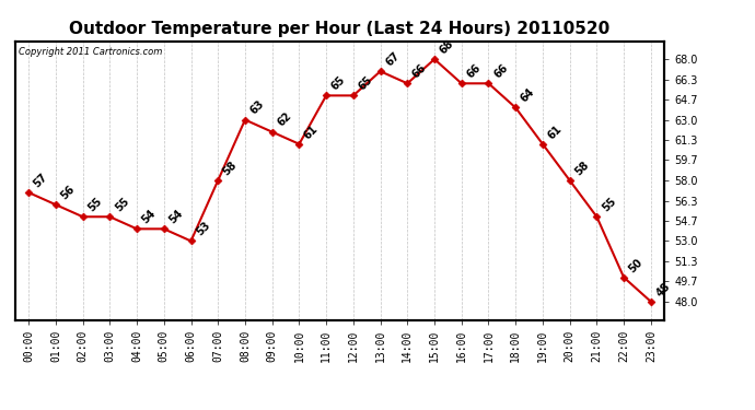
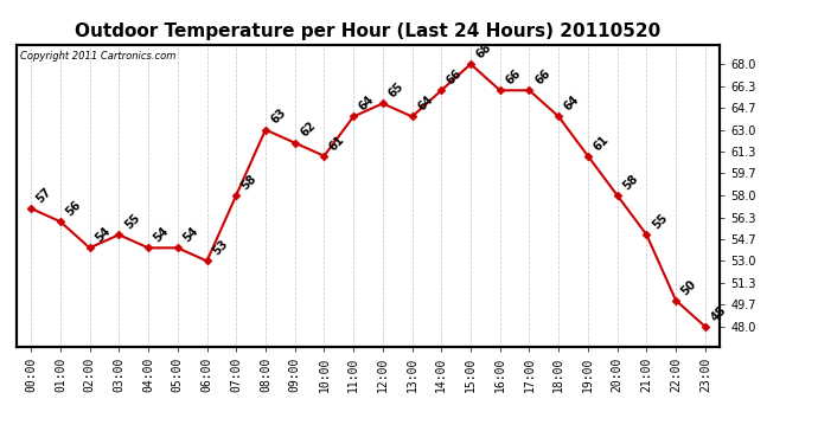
02:00: 55 -> 54
11:00: 65 -> 64
13:00: 67 -> 64
